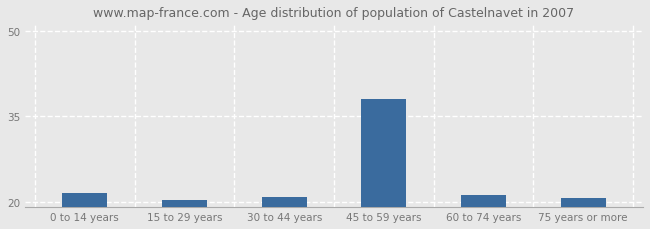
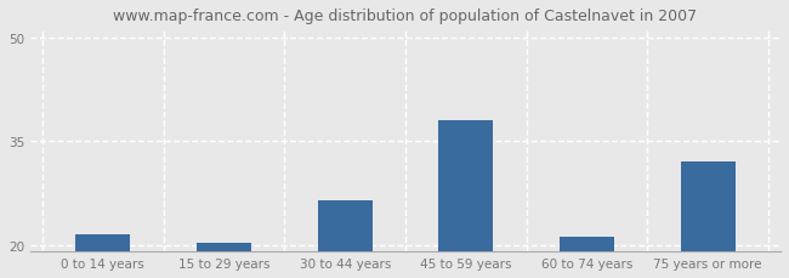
30 to 44 years: 20.8 -> 26.4
75 years or more: 20.7 -> 32.0
